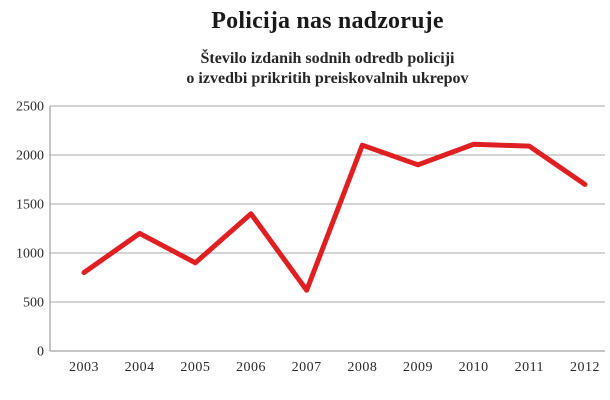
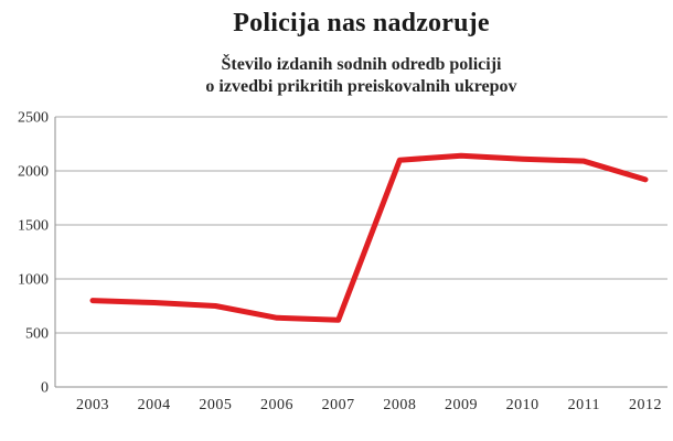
2004: 1200 -> 800
2005: 900 -> 800
2006: 1400 -> 600
2009: 1900 -> 2100
2012: 1700 -> 1900
